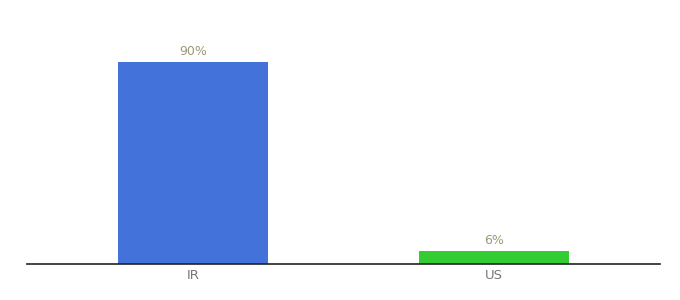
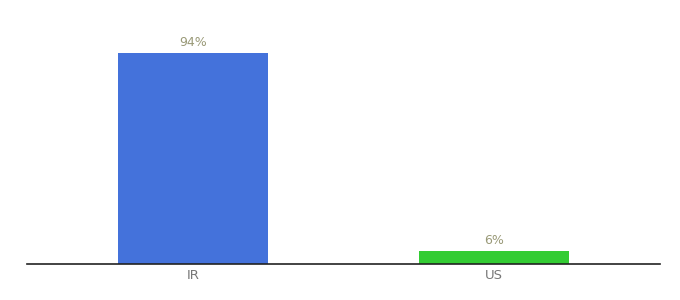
IR: 90% -> 94%
